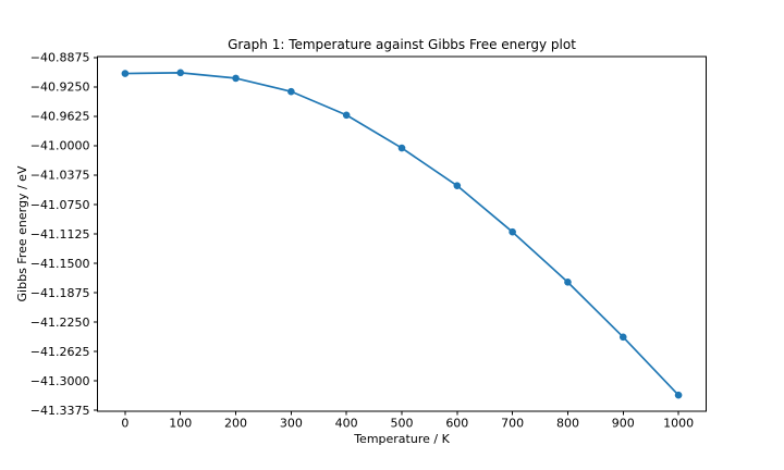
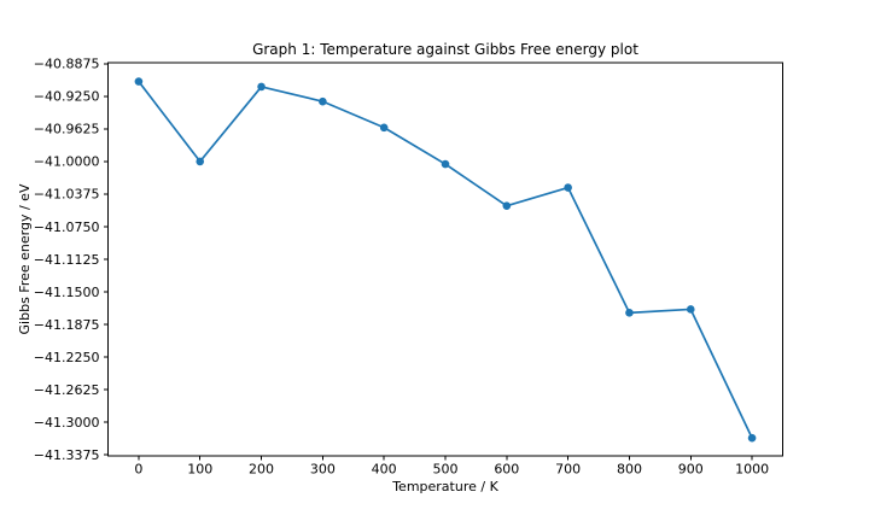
100: -40.91 -> -41.00
700: -41.11 -> -41.03
900: -41.24 -> -41.17
